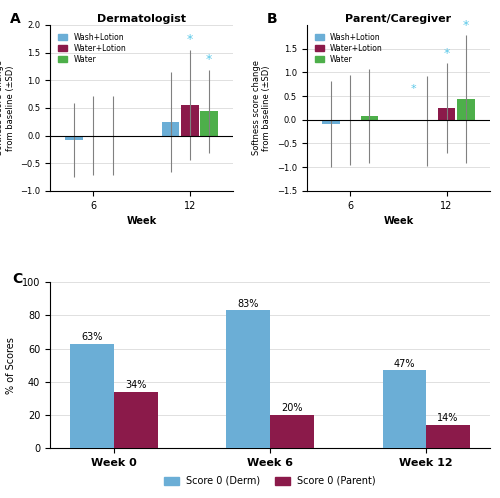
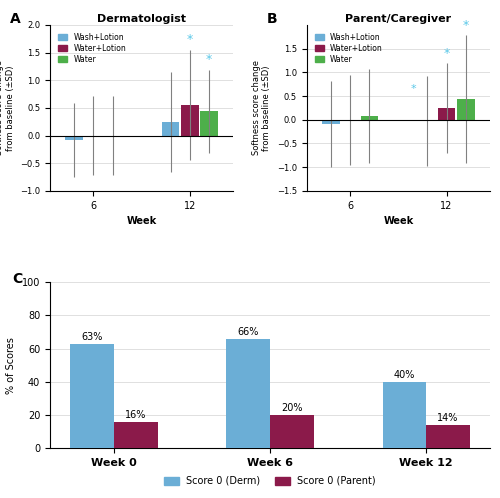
Score 0 (Parent)/Week 0: 34% -> 16%
Score 0 (Derm)/Week 6: 83% -> 66%
Score 0 (Derm)/Week 12: 47% -> 40%
